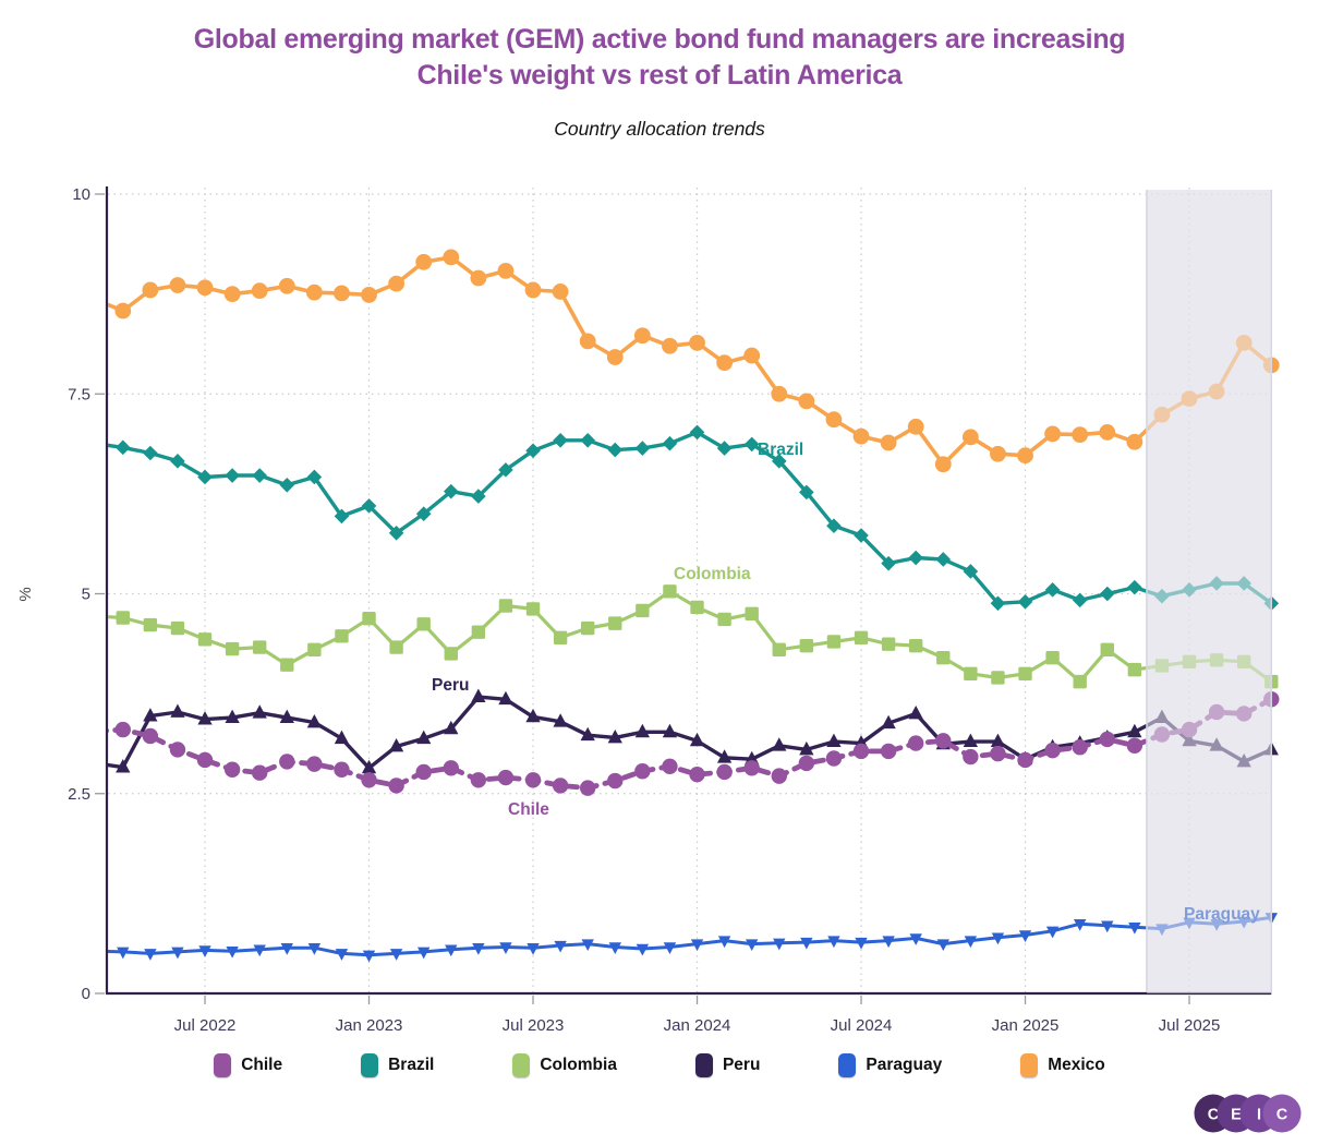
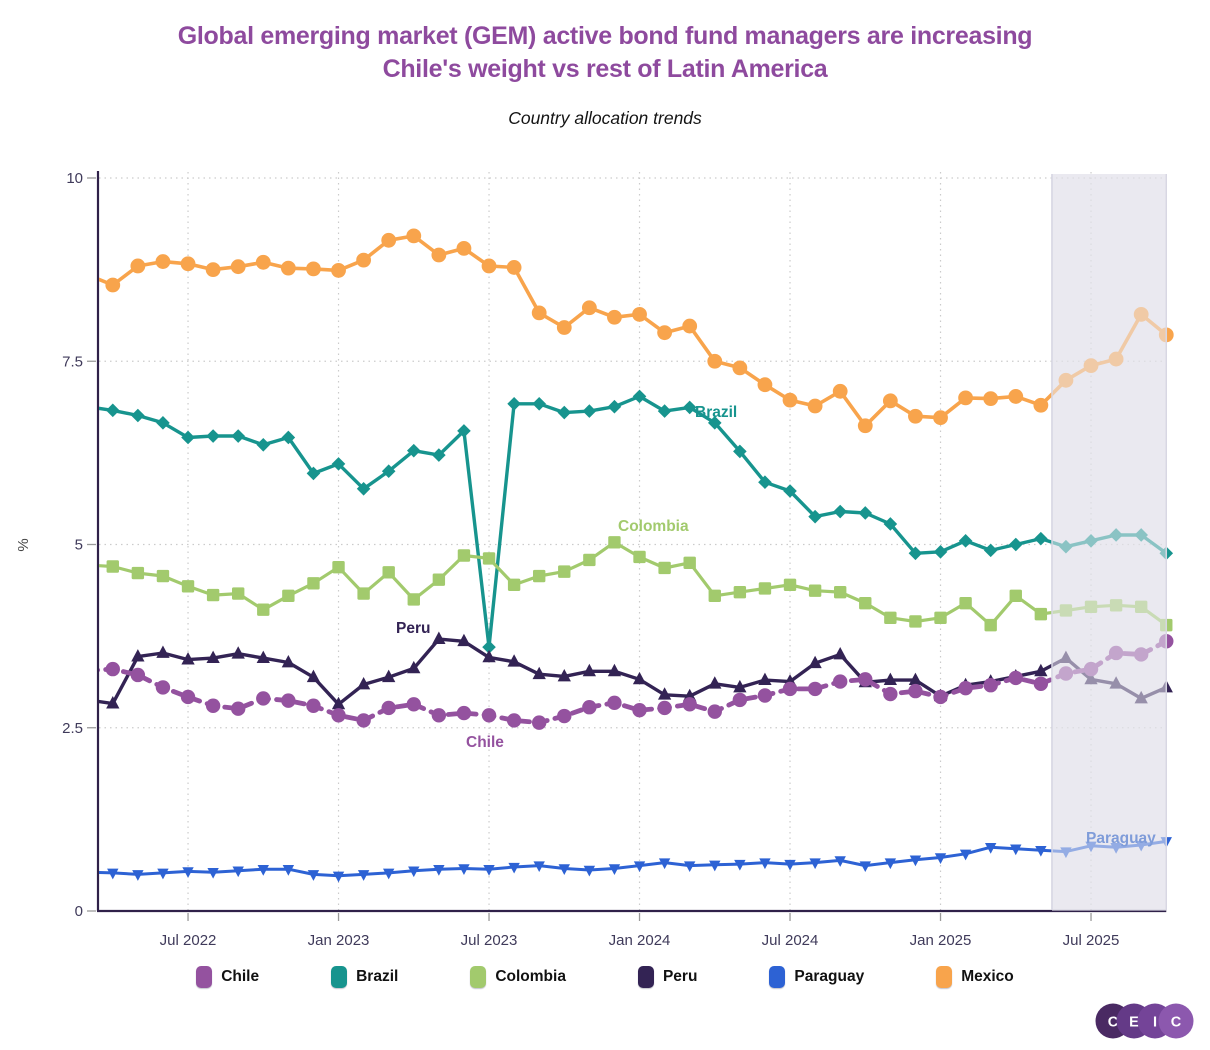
Brazil/Jul 2023: 6.8 -> 3.6
